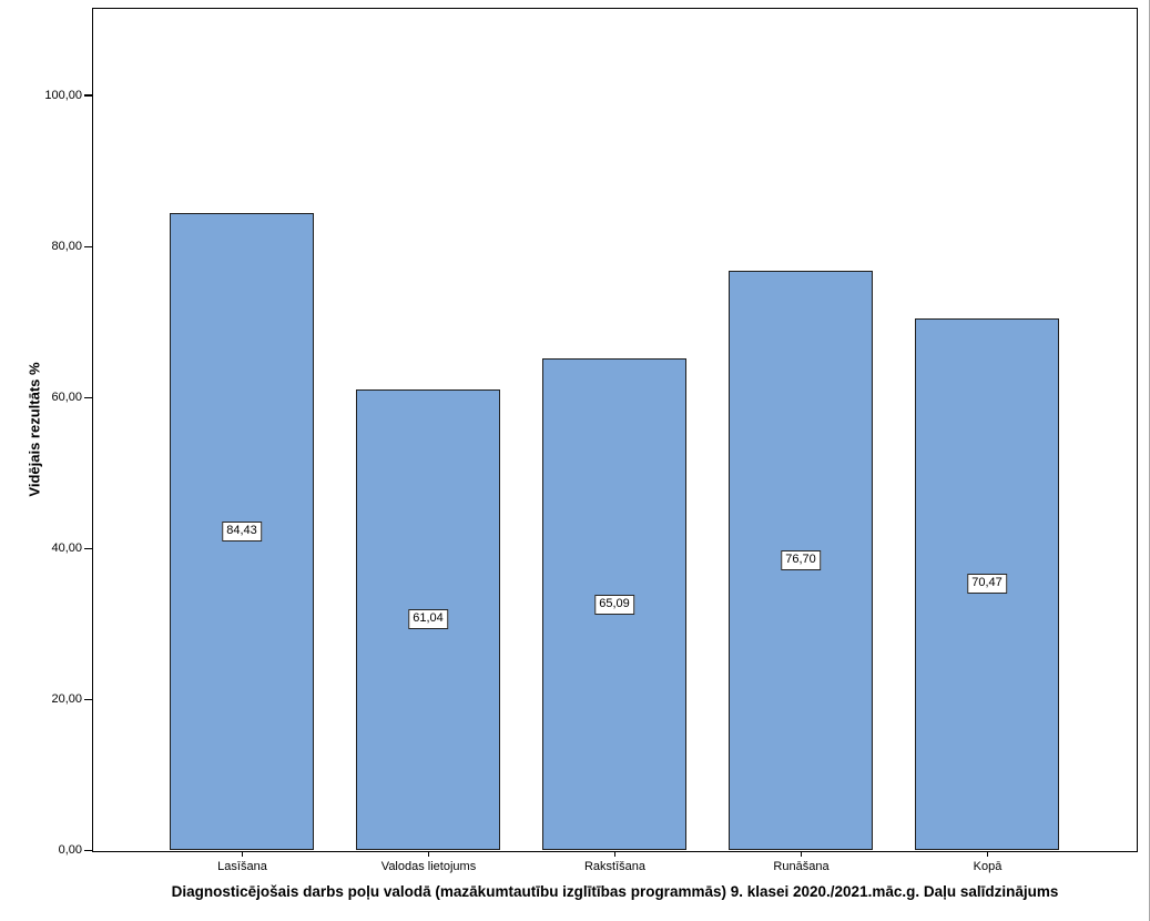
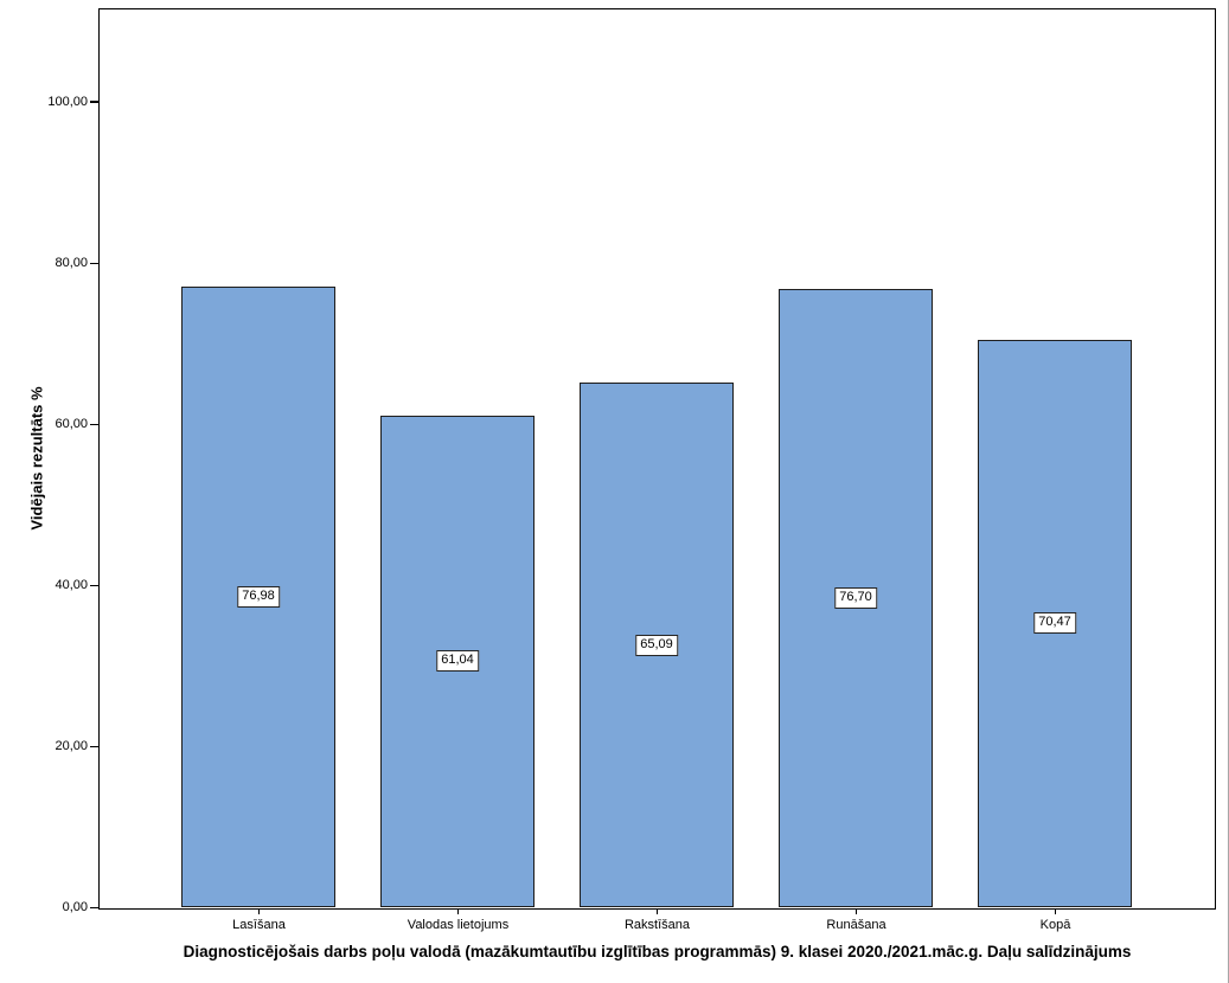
Lasīšana: 84,43 -> 76,98
